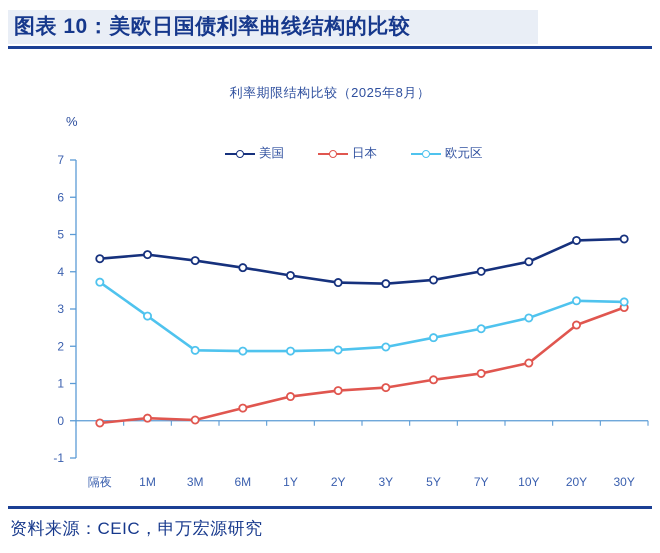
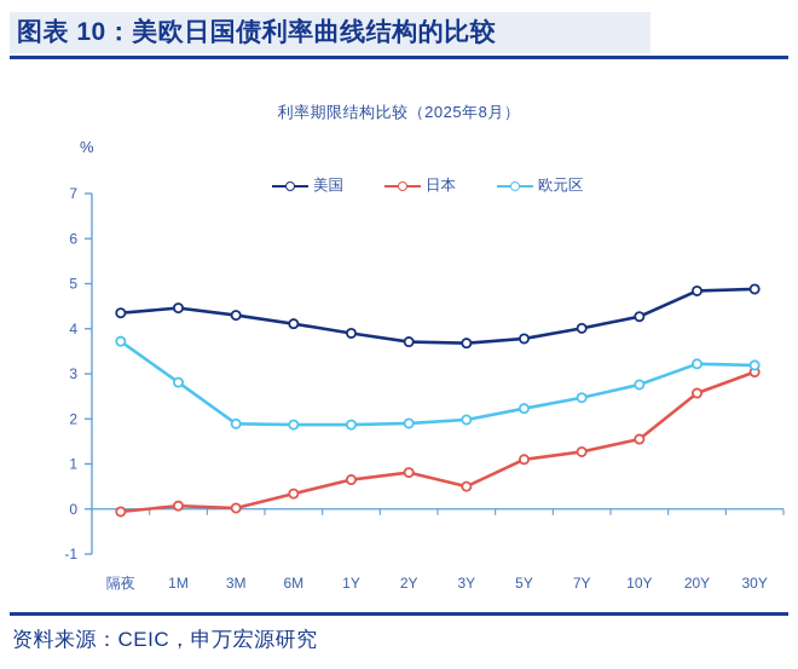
日本/3Y: 0.9 -> 0.5
